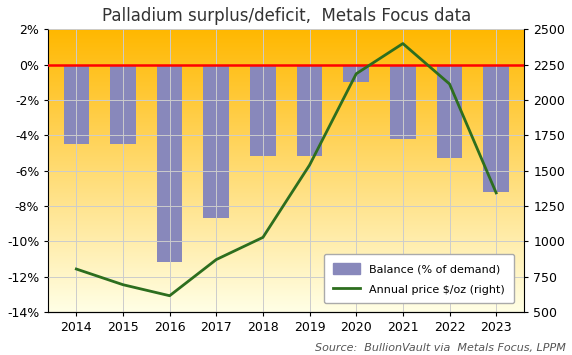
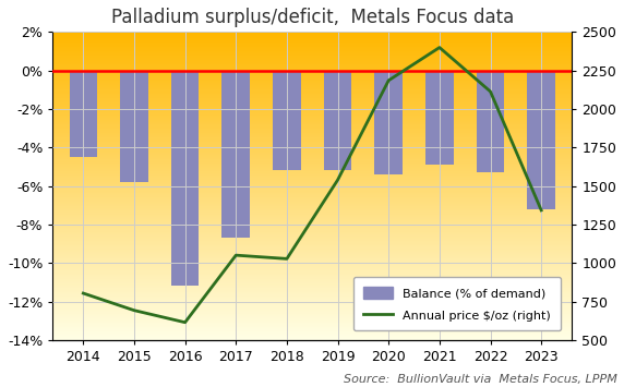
Balance (% of demand)/2015: -4.5% -> -5.8%
Annual price $/oz (right)/2017: 870 -> 1050
Balance (% of demand)/2020: -1.0% -> -5.4%
Balance (% of demand)/2021: -4.2% -> -4.9%
